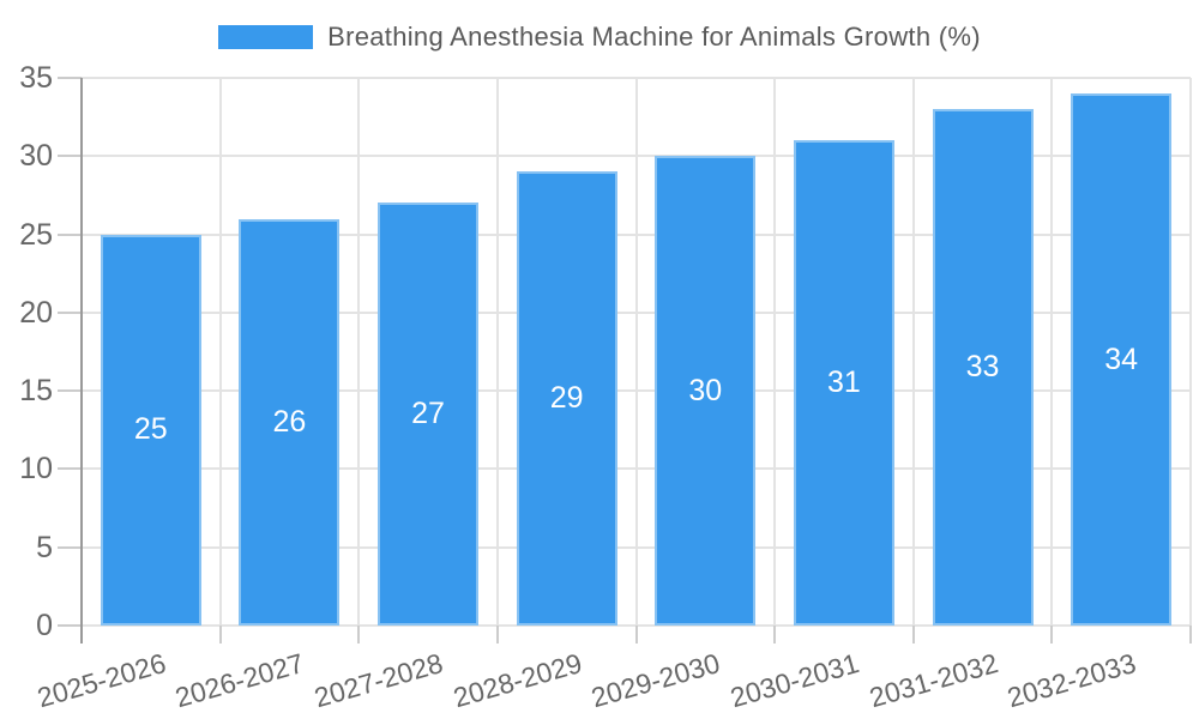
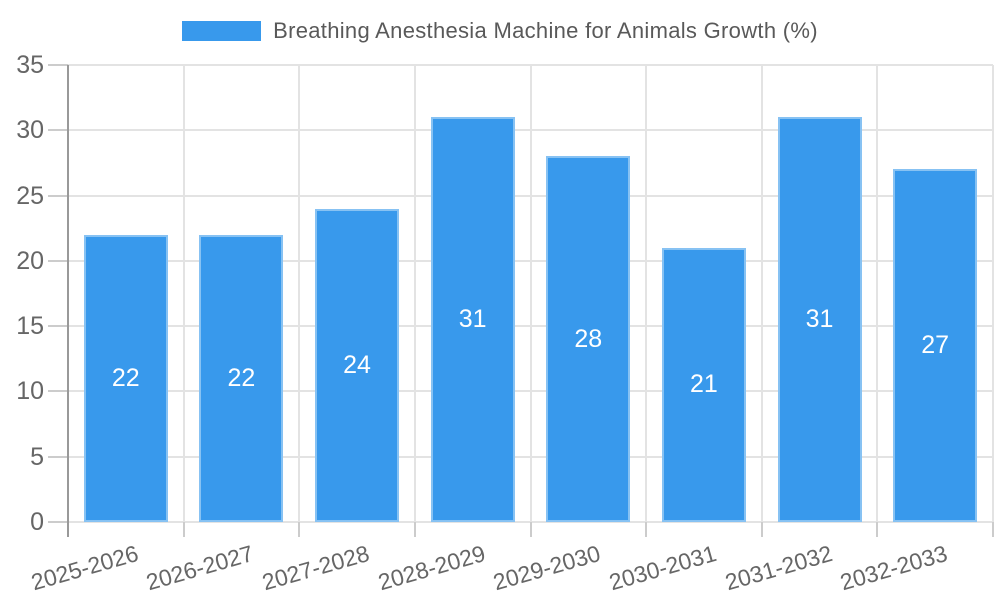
2025-2026: 25 -> 22
2026-2027: 26 -> 22
2027-2028: 27 -> 24
2028-2029: 29 -> 31
2029-2030: 30 -> 28
2030-2031: 31 -> 21
2031-2032: 33 -> 31
2032-2033: 34 -> 27
